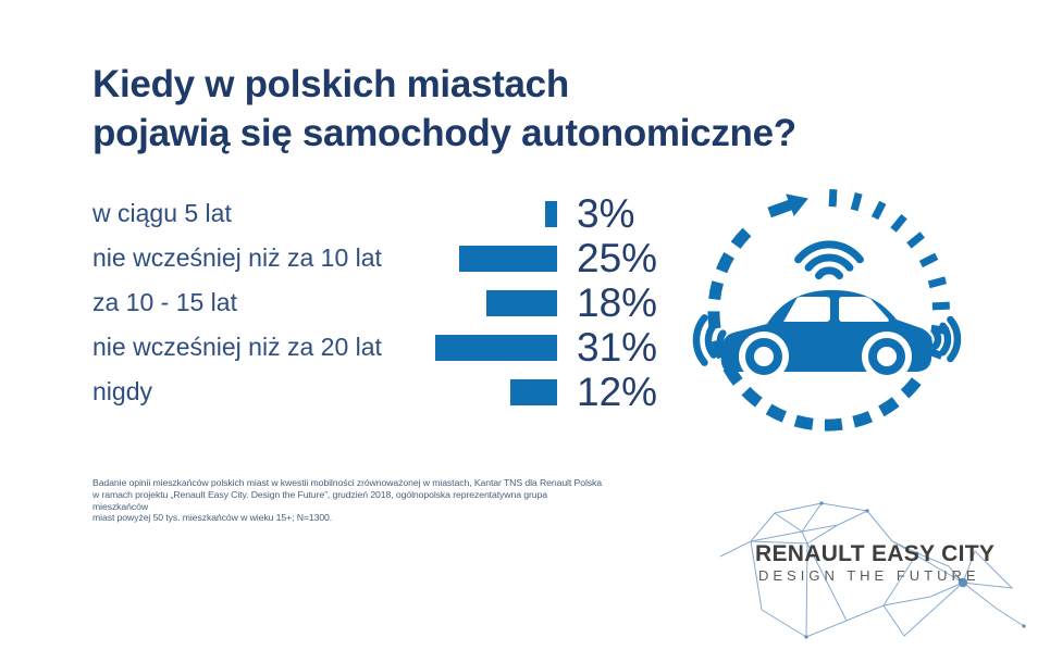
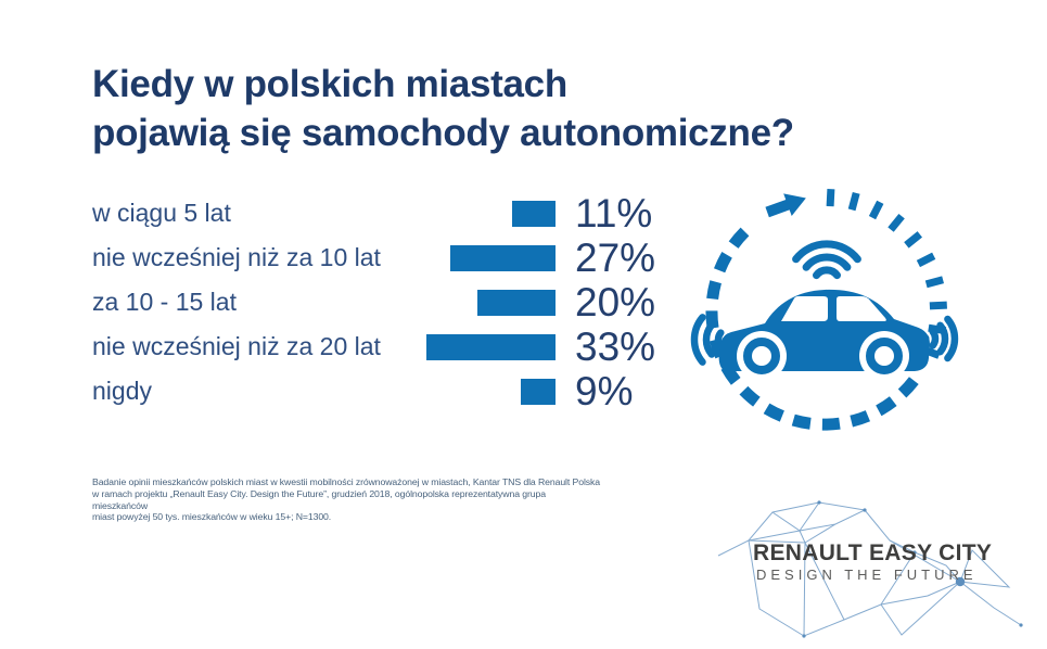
w ciągu 5 lat: 3% -> 11%
nie wcześniej niż za 10 lat: 25% -> 27%
za 10 - 15 lat: 18% -> 20%
nie wcześniej niż za 20 lat: 31% -> 33%
nigdy: 12% -> 9%
